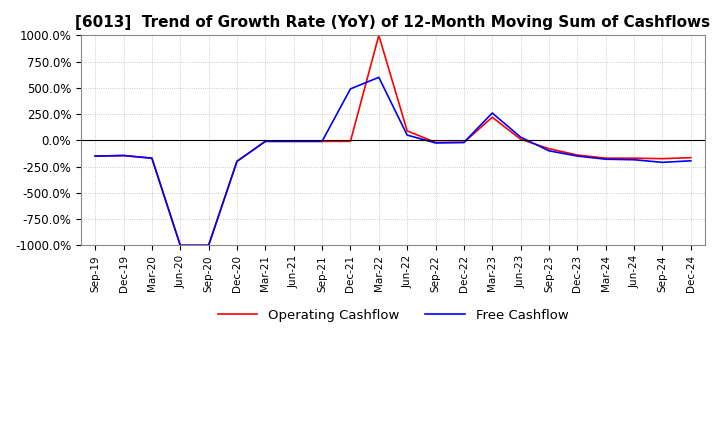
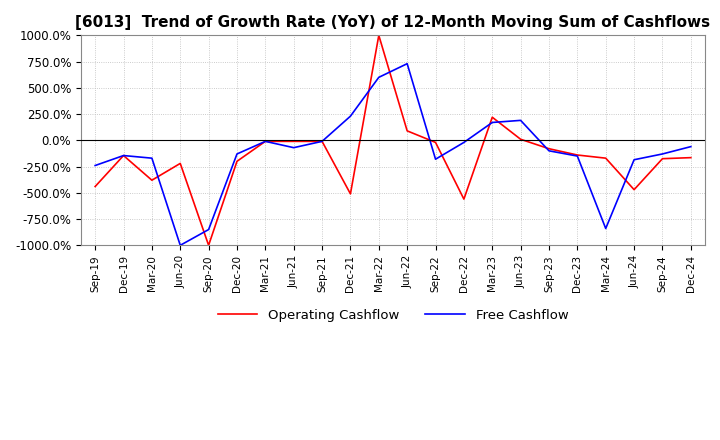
Operating Cashflow/Sep-19: -150% -> -440%
Free Cashflow/Sep-19: -150% -> -240%
Operating Cashflow/Mar-20: -170% -> -380%
Operating Cashflow/Jun-20: -1000% -> -220%
Free Cashflow/Sep-20: -1000% -> -850%
Free Cashflow/Dec-20: -200% -> -130%
Free Cashflow/Jun-21: -10% -> -70%
Operating Cashflow/Dec-21: -10% -> -510%
Free Cashflow/Dec-21: 490% -> 230%
Free Cashflow/Jun-22: 50% -> 730%
Free Cashflow/Sep-22: -20% -> -180%
Operating Cashflow/Dec-22: -20% -> -560%
Free Cashflow/Mar-23: 260% -> 170%
Free Cashflow/Jun-23: 30% -> 190%
Free Cashflow/Mar-24: -180% -> -840%
Operating Cashflow/Jun-24: -170% -> -470%
Free Cashflow/Sep-24: -210% -> -130%
Free Cashflow/Dec-24: -200% -> -60%
